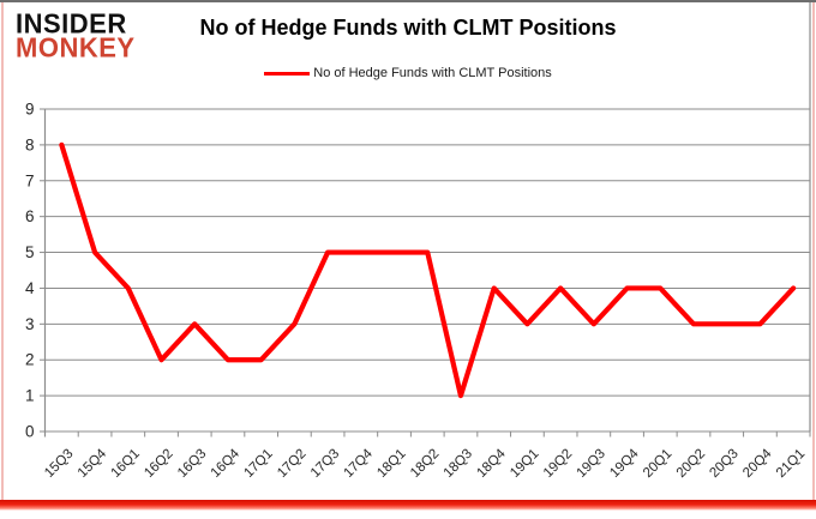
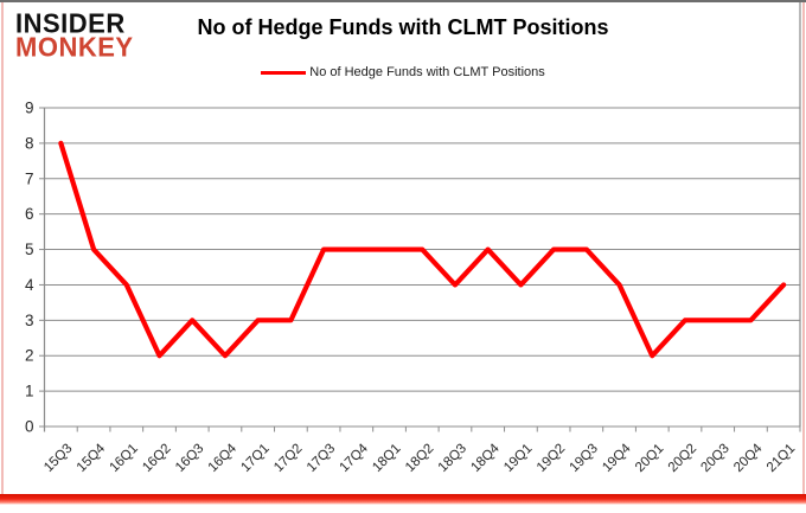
17Q1: 2 -> 3
18Q3: 1 -> 4
18Q4: 4 -> 5
19Q1: 3 -> 4
19Q2: 4 -> 5
19Q3: 3 -> 5
20Q1: 4 -> 2
